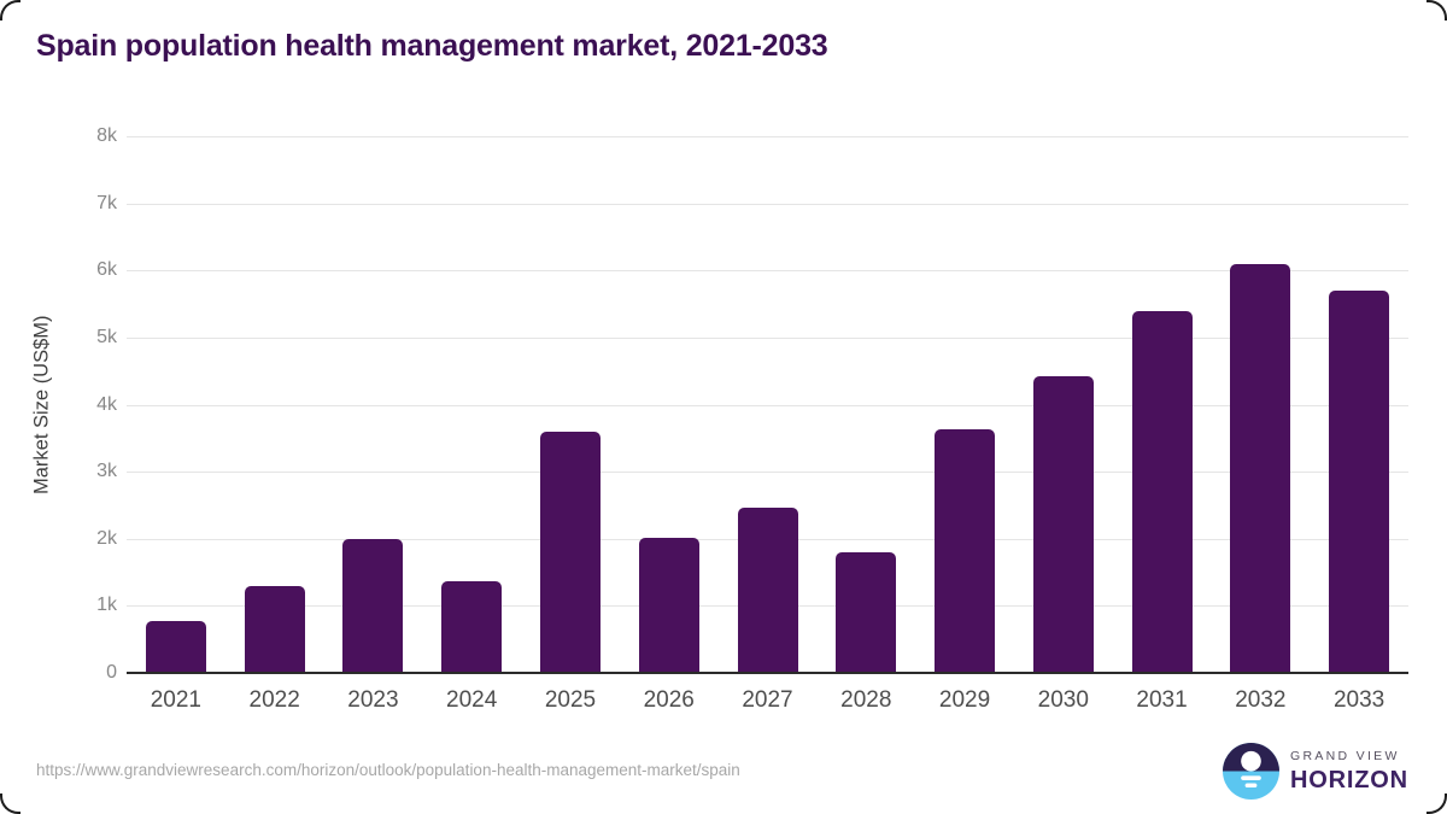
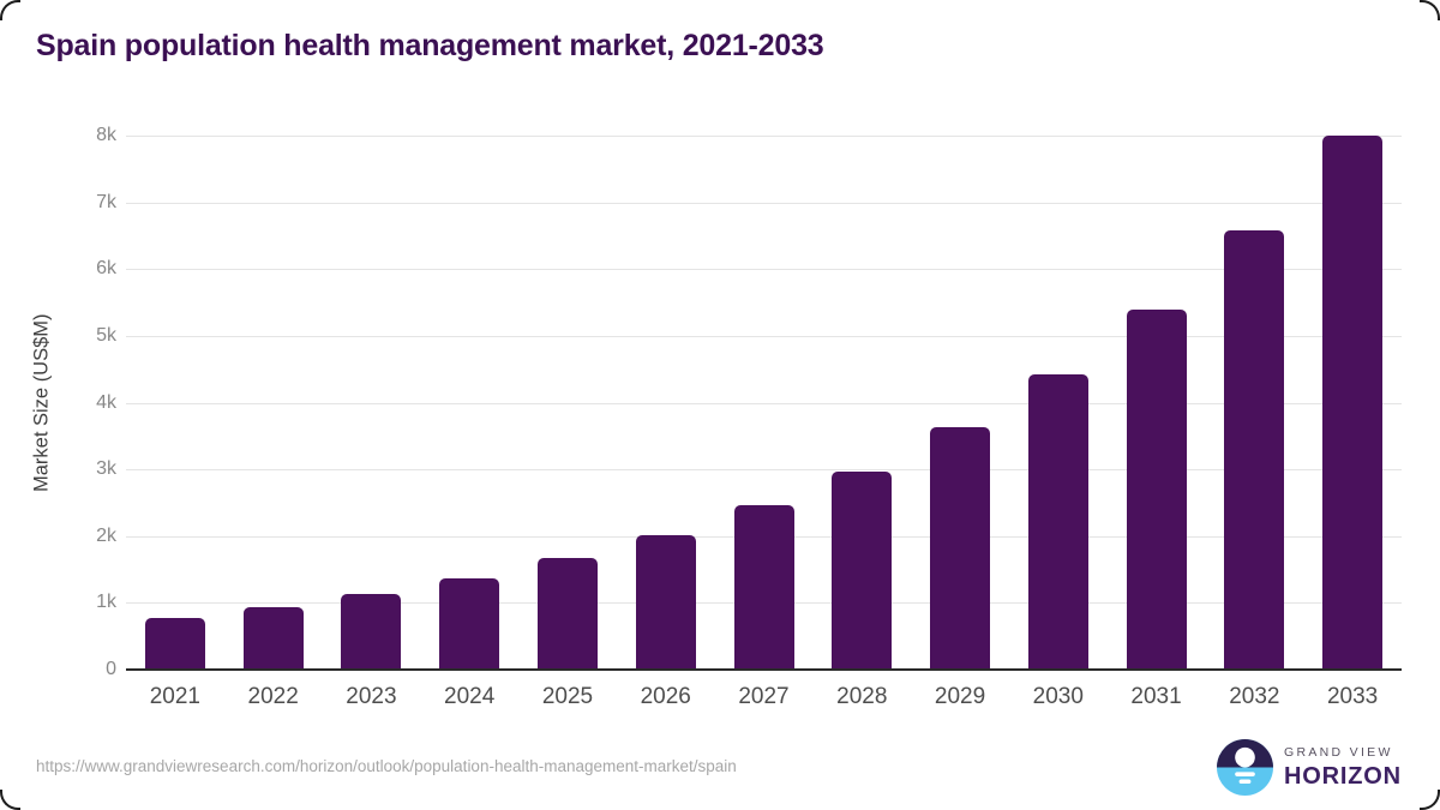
2022: 1.3k -> 0.9k
2023: 2.0k -> 1.1k
2025: 3.6k -> 1.7k
2028: 1.8k -> 3.0k
2032: 6.1k -> 6.6k
2033: 5.7k -> 8.0k
